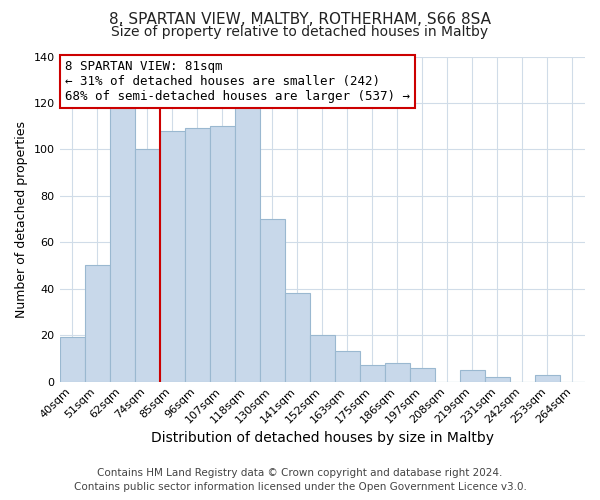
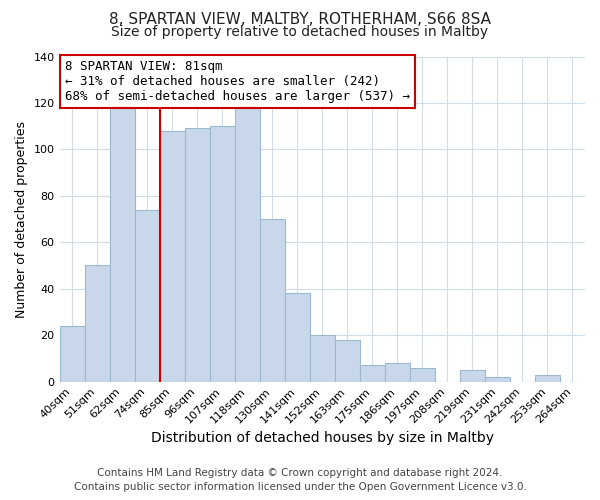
40sqm: 19 -> 24
74sqm: 100 -> 74
163sqm: 13 -> 18
